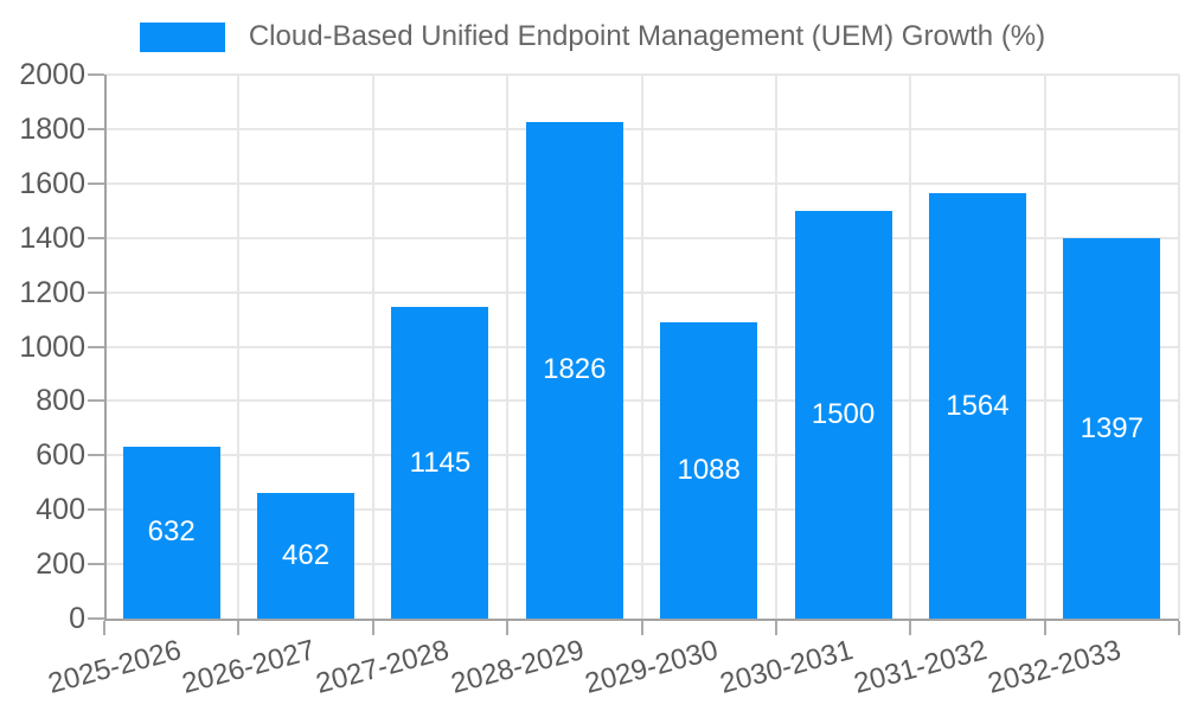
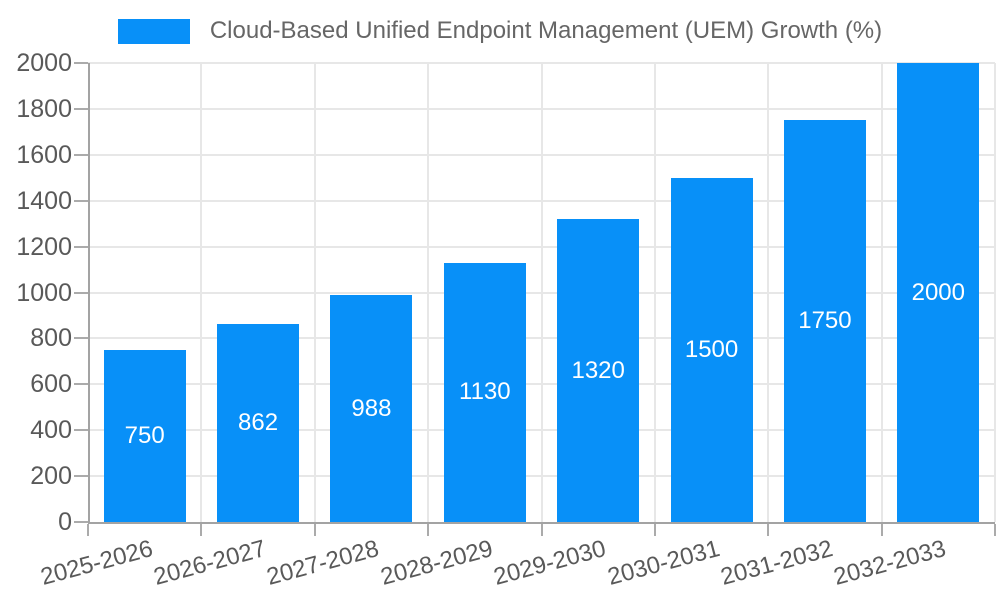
2025-2026: 632 -> 750
2026-2027: 462 -> 862
2027-2028: 1145 -> 988
2028-2029: 1826 -> 1130
2029-2030: 1088 -> 1320
2031-2032: 1564 -> 1750
2032-2033: 1397 -> 2000
